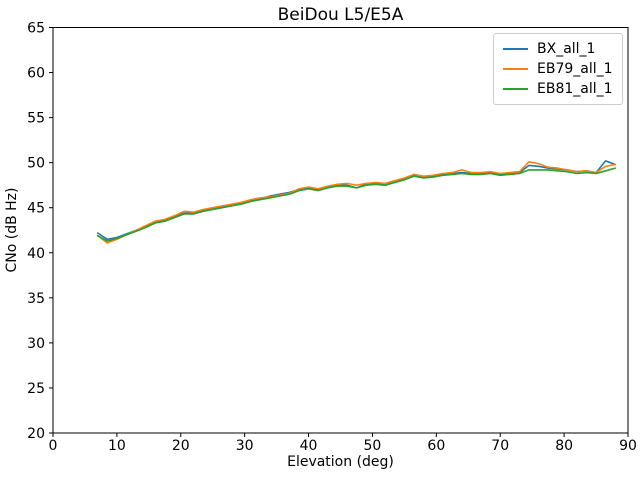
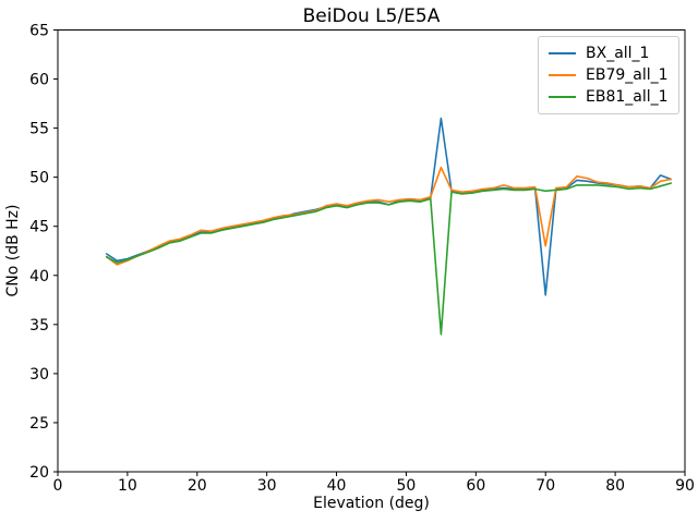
BX_all_1/55: 48 -> 56
EB79_all_1/55: 48 -> 51
EB81_all_1/55: 48 -> 34
BX_all_1/70: 49 -> 38
EB79_all_1/70: 49 -> 43
